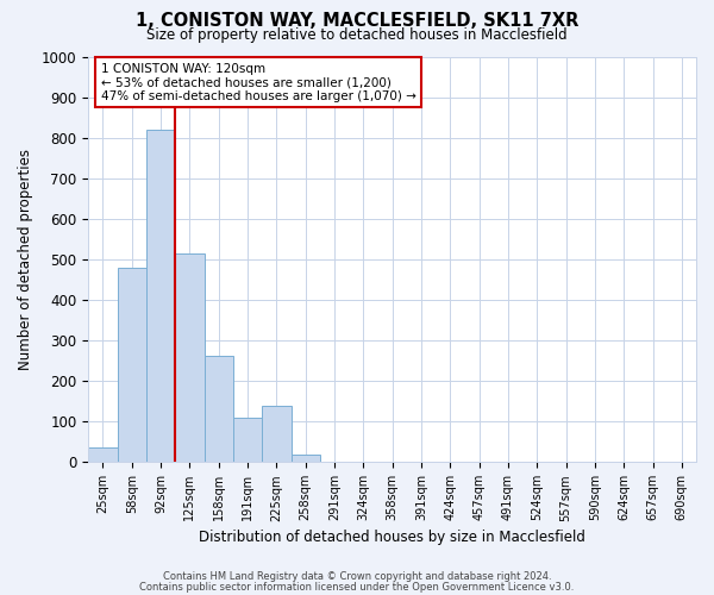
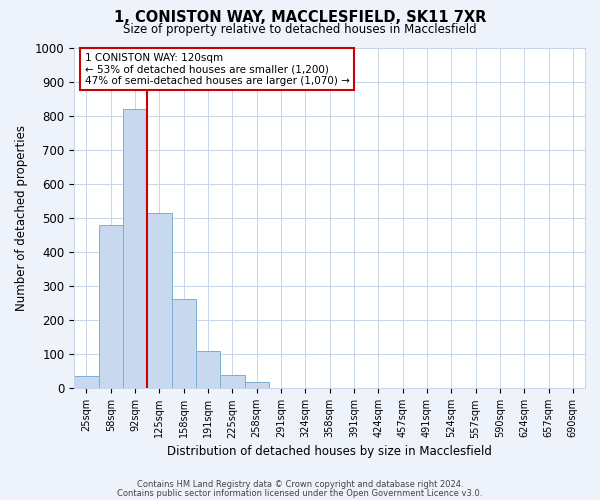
225sqm: 140 -> 40
